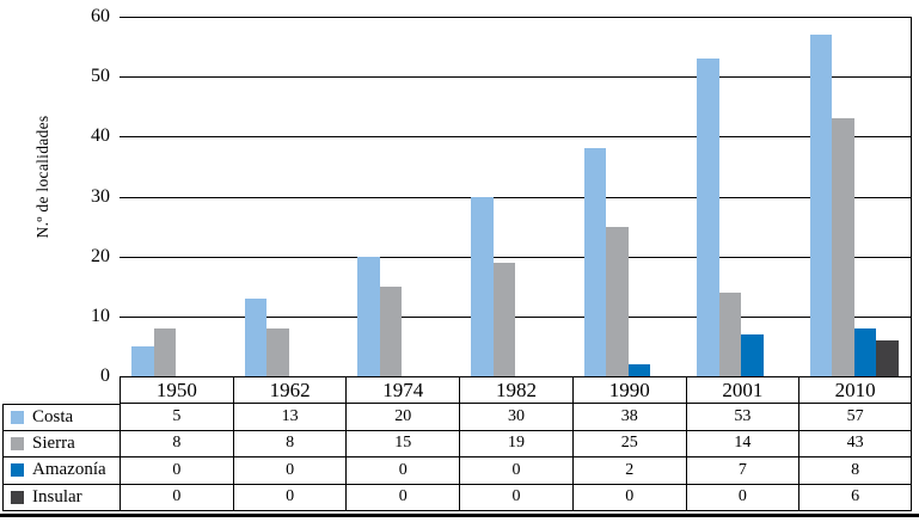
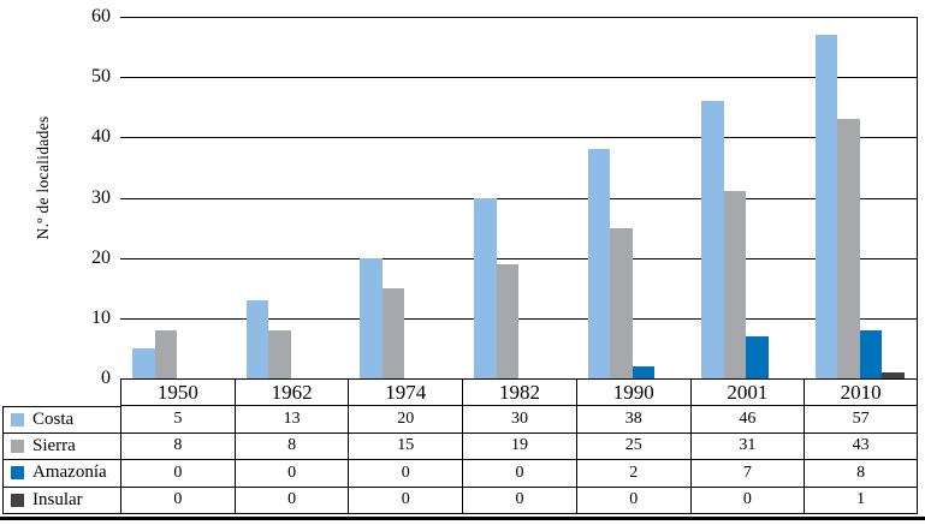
Costa/2001: 53 -> 46
Sierra/2001: 14 -> 31
Insular/2010: 6 -> 1
